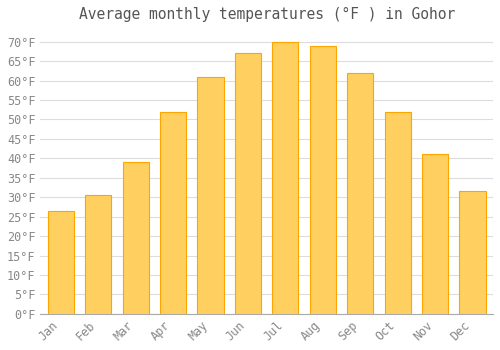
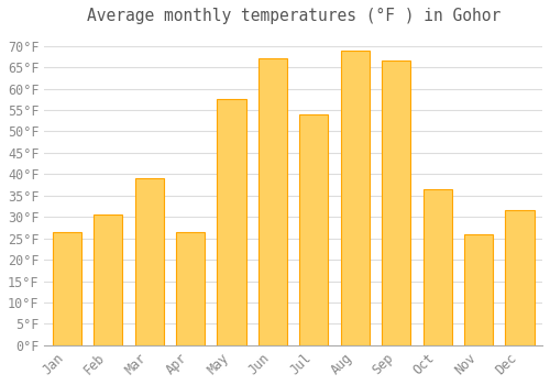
Apr: 52.0°F -> 26.5°F
May: 61.0°F -> 57.5°F
Jul: 70.0°F -> 54.0°F
Sep: 62.0°F -> 66.5°F
Oct: 52.0°F -> 36.5°F
Nov: 41.0°F -> 26.0°F
